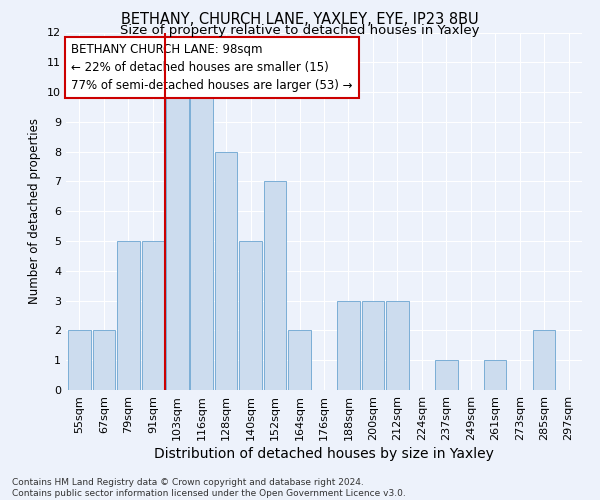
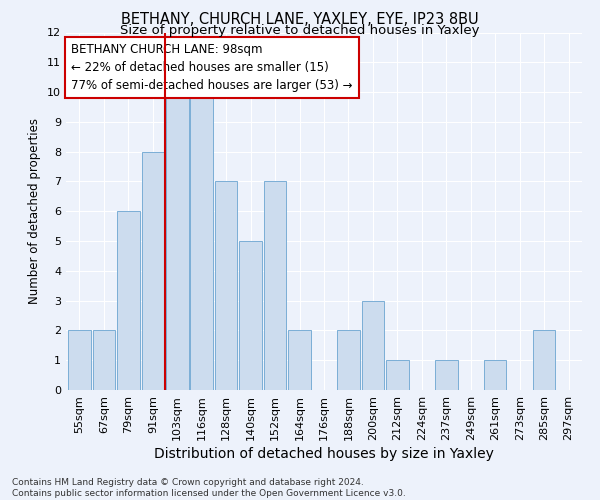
79sqm: 5 -> 6
91sqm: 5 -> 8
128sqm: 8 -> 7
188sqm: 3 -> 2
212sqm: 3 -> 1
